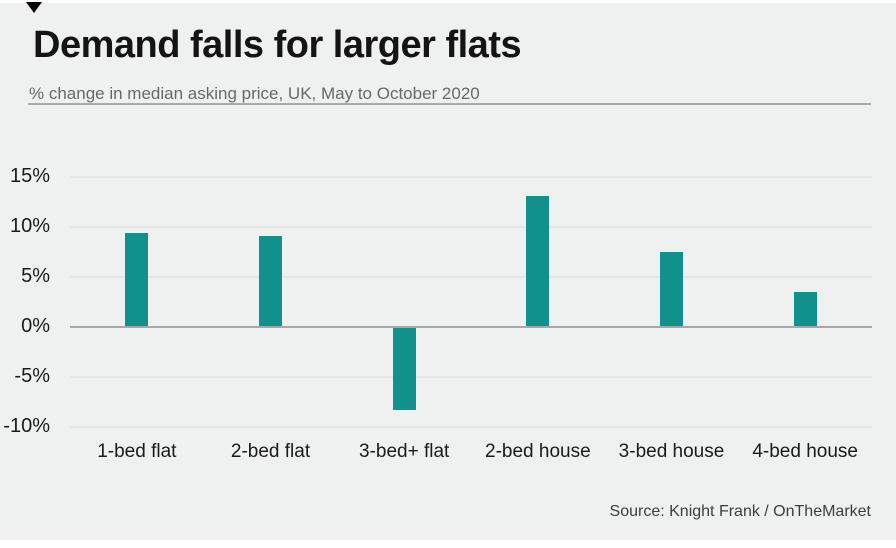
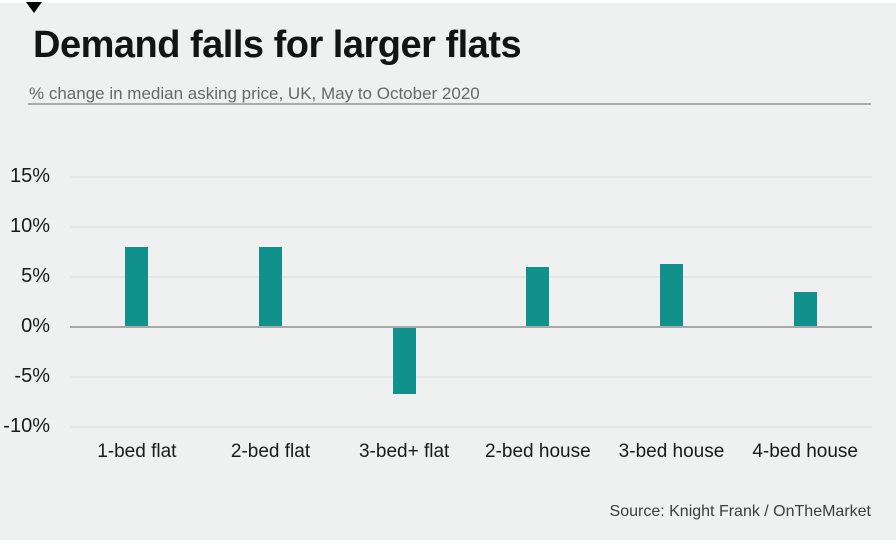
1-bed flat: 9.4% -> 8.0%
2-bed flat: 9.1% -> 8.0%
3-bed+ flat: -8.3% -> -6.7%
2-bed house: 13.1% -> 6.0%
3-bed house: 7.5% -> 6.3%
